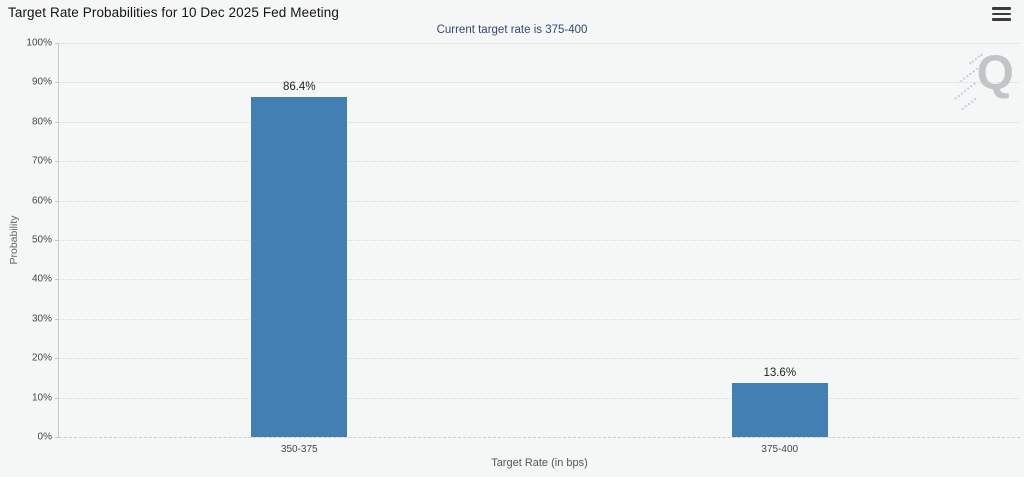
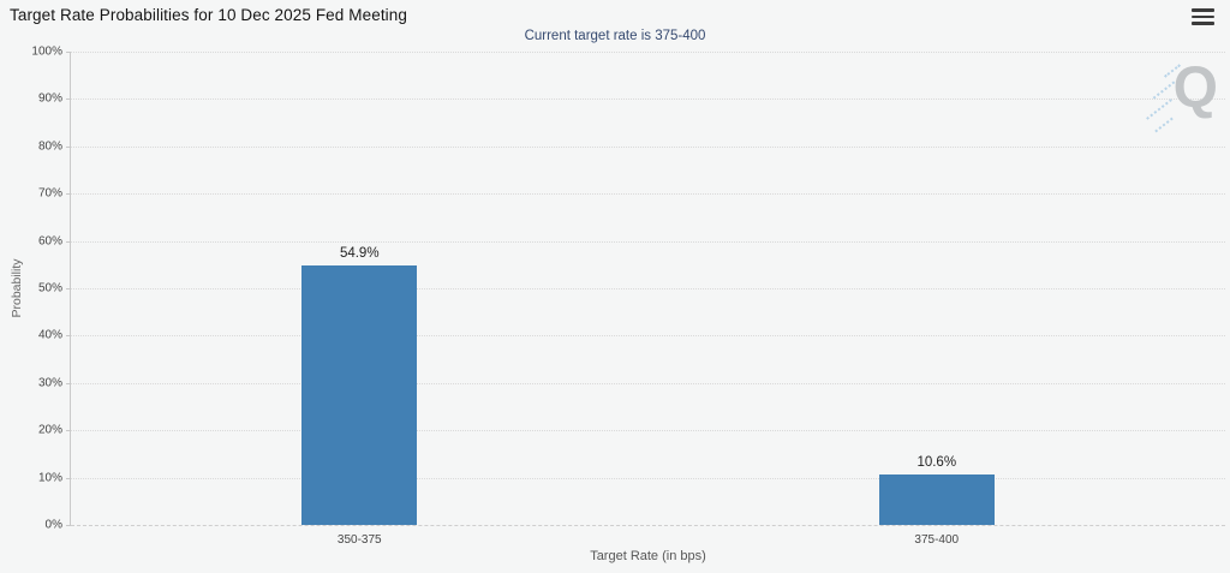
350-375: 86.4% -> 54.9%
375-400: 13.6% -> 10.6%
